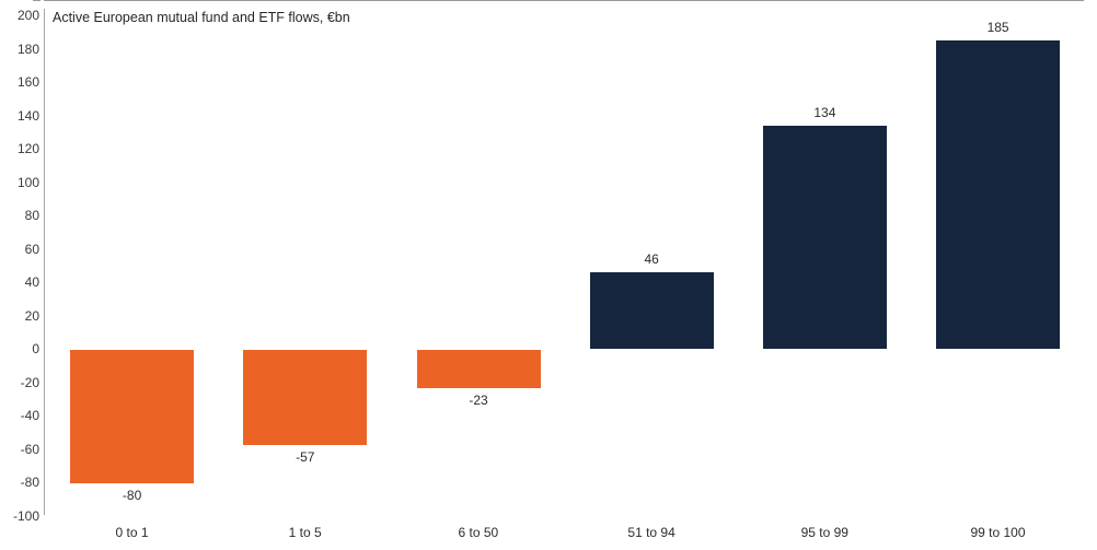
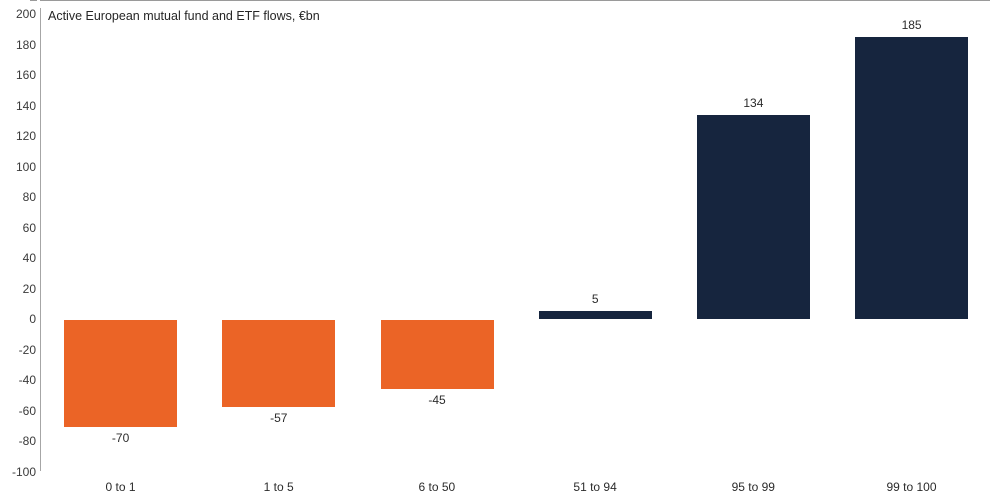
0 to 1: -80 -> -70
6 to 50: -23 -> -45
51 to 94: 46 -> 5
